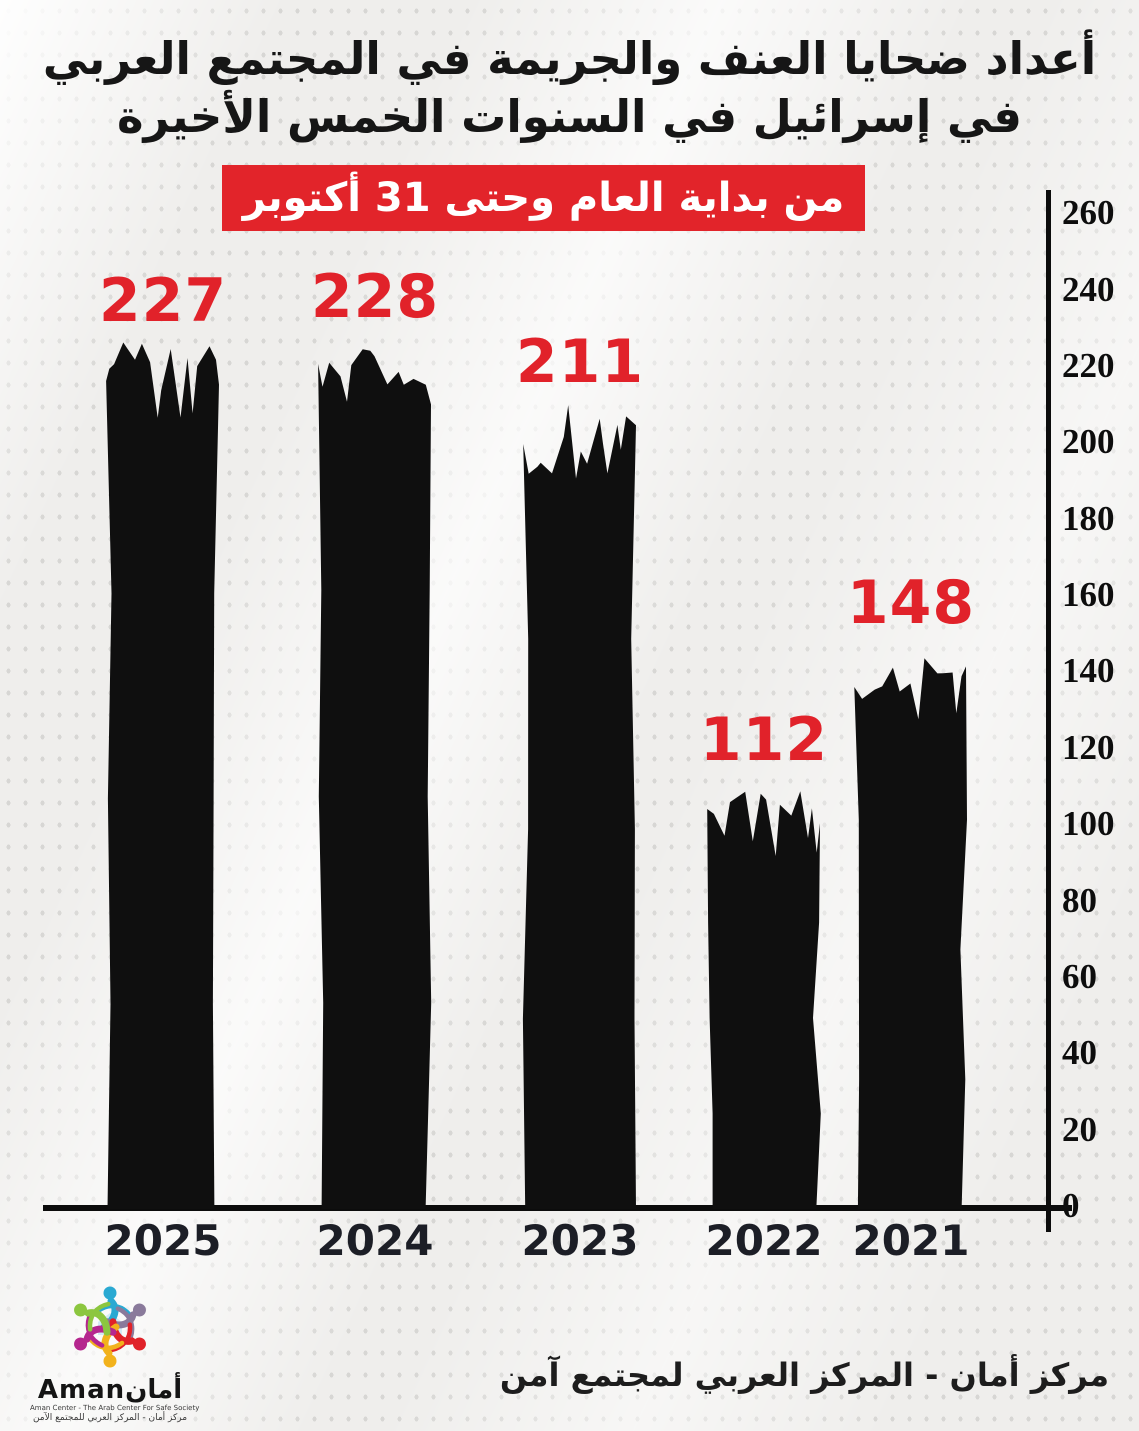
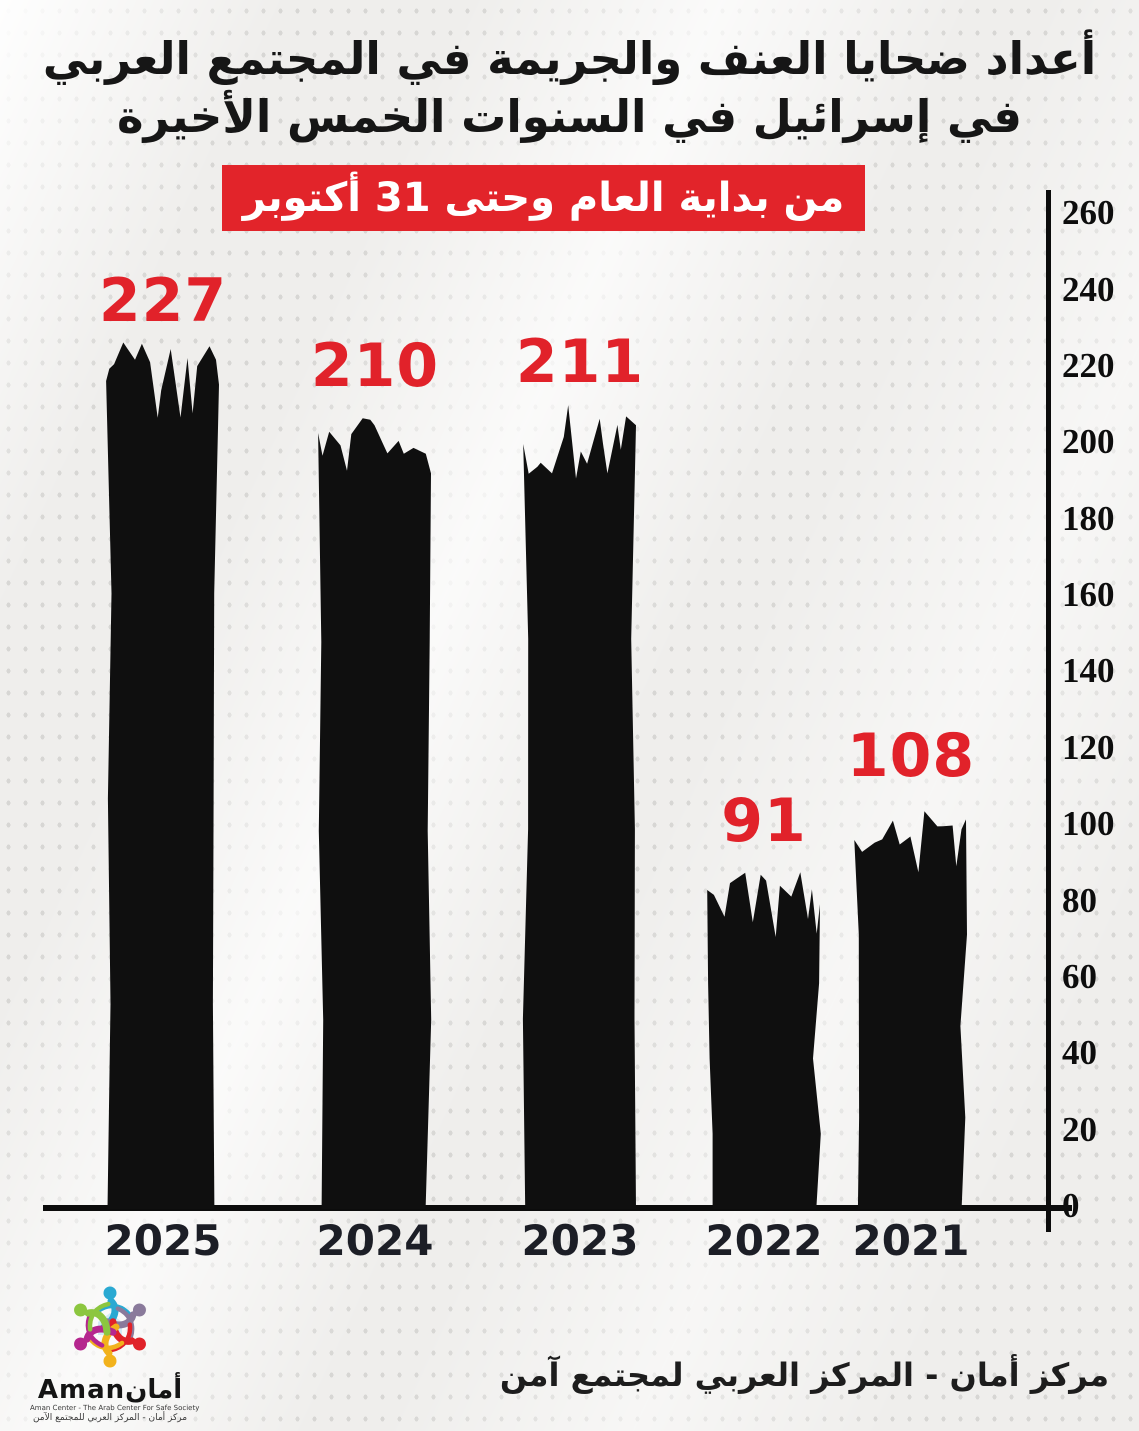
2024: 228 -> 210
2022: 112 -> 91
2021: 148 -> 108
